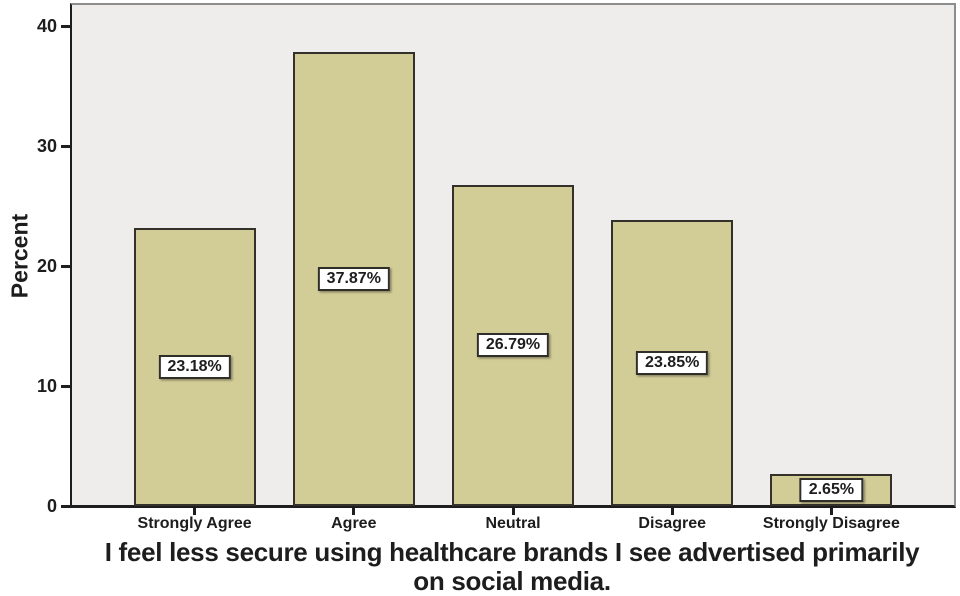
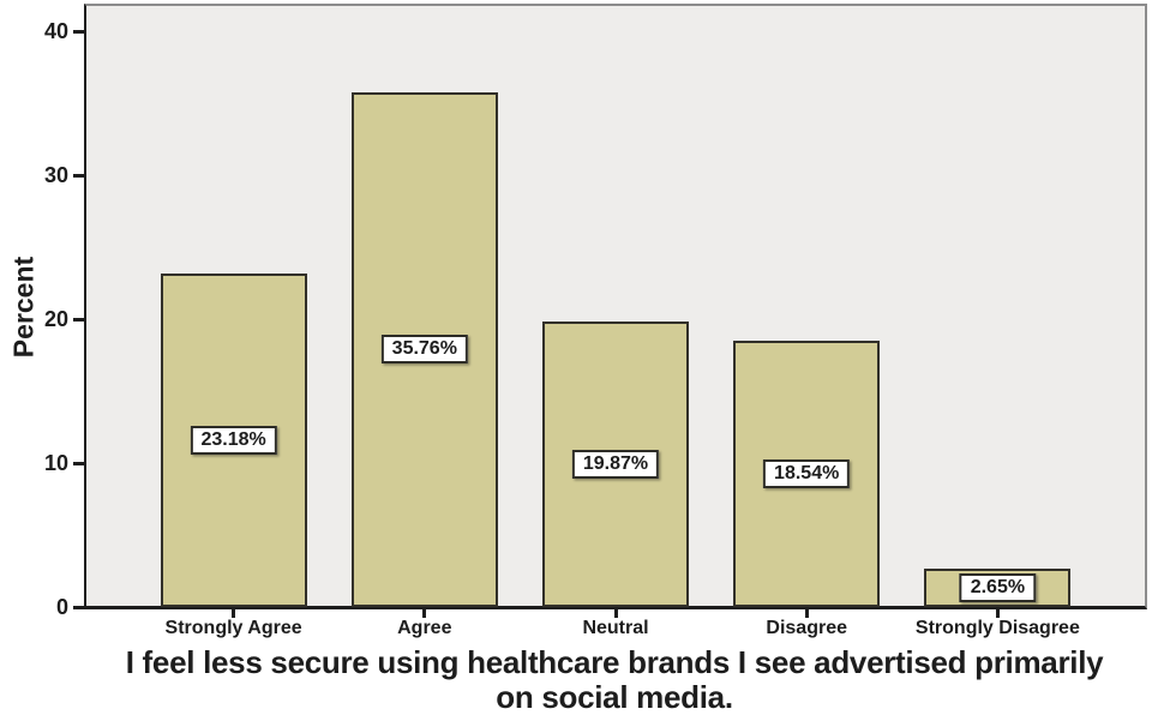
Agree: 37.87% -> 35.76%
Neutral: 26.79% -> 19.87%
Disagree: 23.85% -> 18.54%
